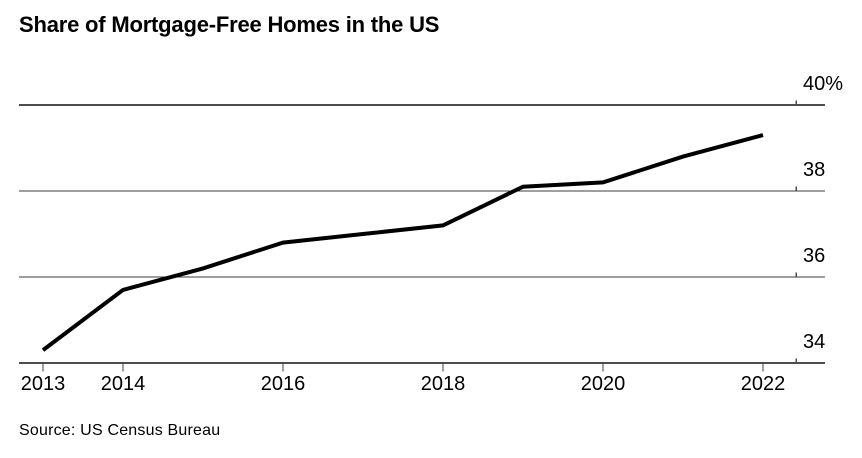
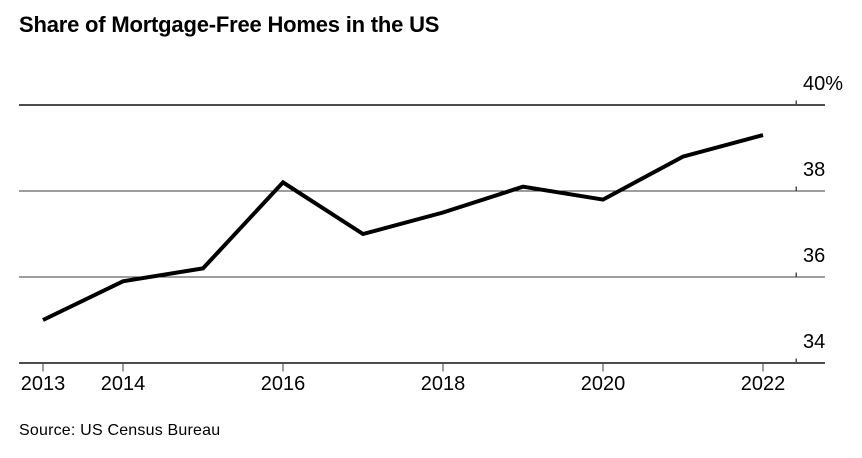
2013: 34.3% -> 35.0%
2014: 35.7% -> 35.9%
2016: 36.8% -> 38.2%
2018: 37.2% -> 37.5%
2020: 38.2% -> 37.8%
